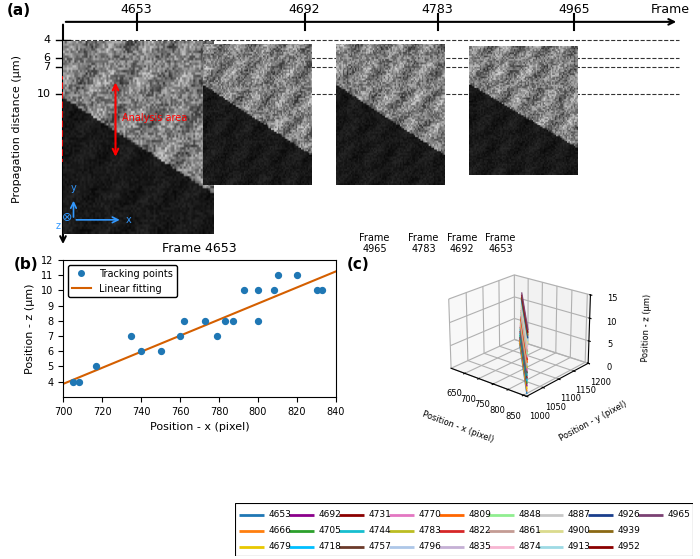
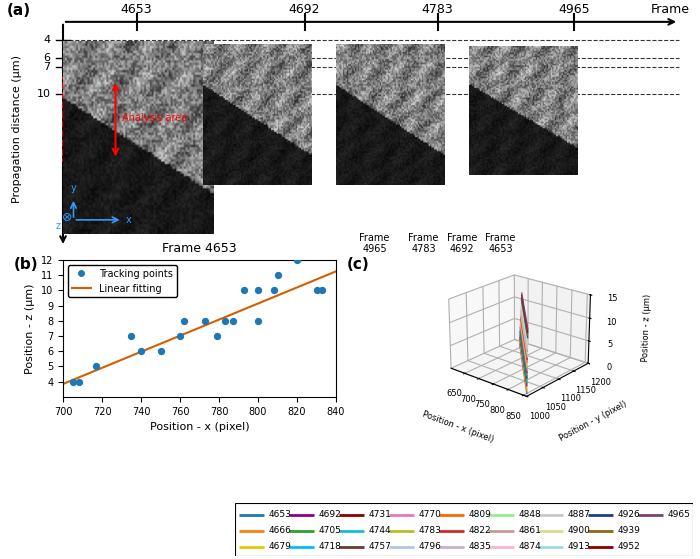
820: 11 -> 12
